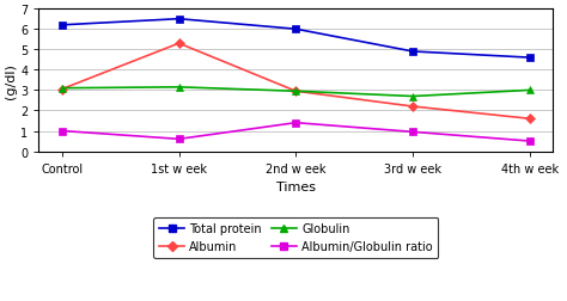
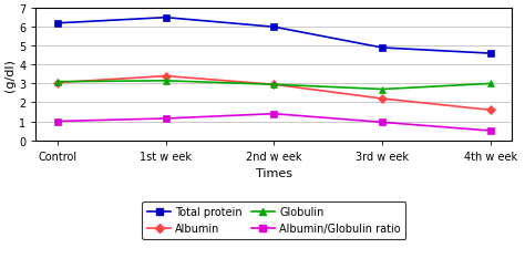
Albumin/1st w eek: 5.3 -> 3.4
Albumin/Globulin ratio/1st w eek: 0.6 -> 1.1
